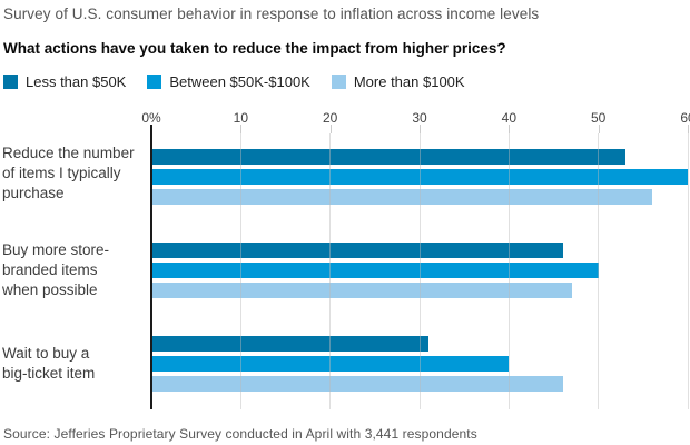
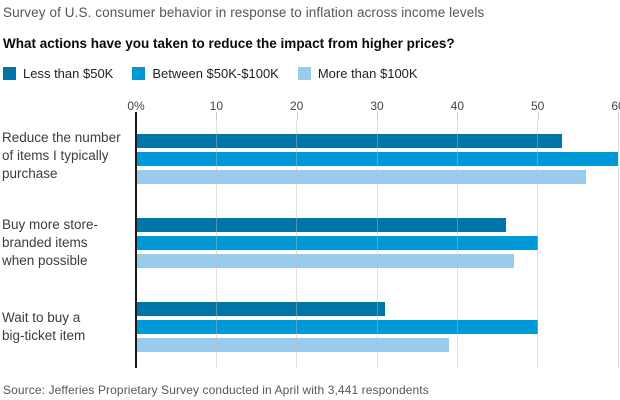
Between $50K-$100K/Wait to buy a big-ticket item: 40 -> 50
More than $100K/Wait to buy a big-ticket item: 46 -> 39
